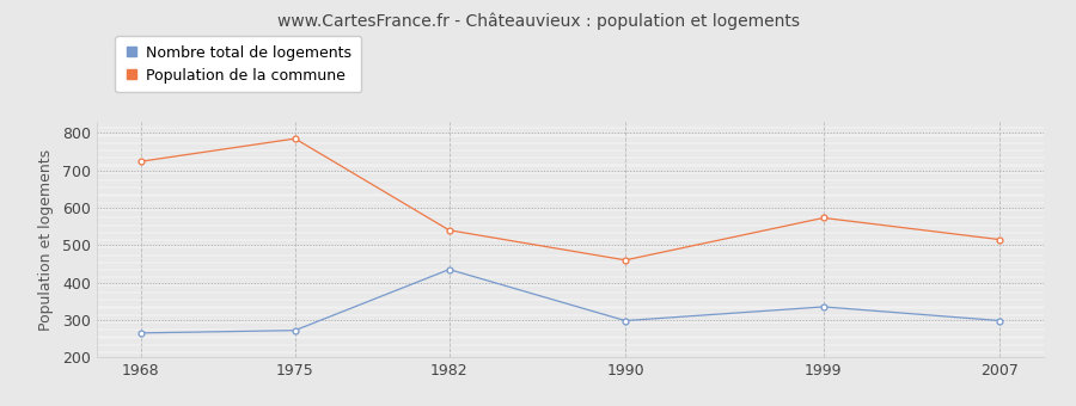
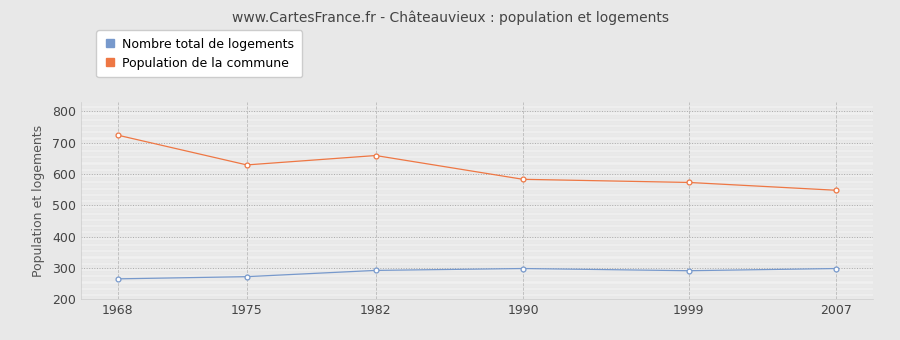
Population de la commune/1975: 785 -> 629
Nombre total de logements/1982: 435 -> 292
Population de la commune/1982: 540 -> 659
Population de la commune/1990: 460 -> 583
Nombre total de logements/1999: 335 -> 291
Population de la commune/2007: 515 -> 548
